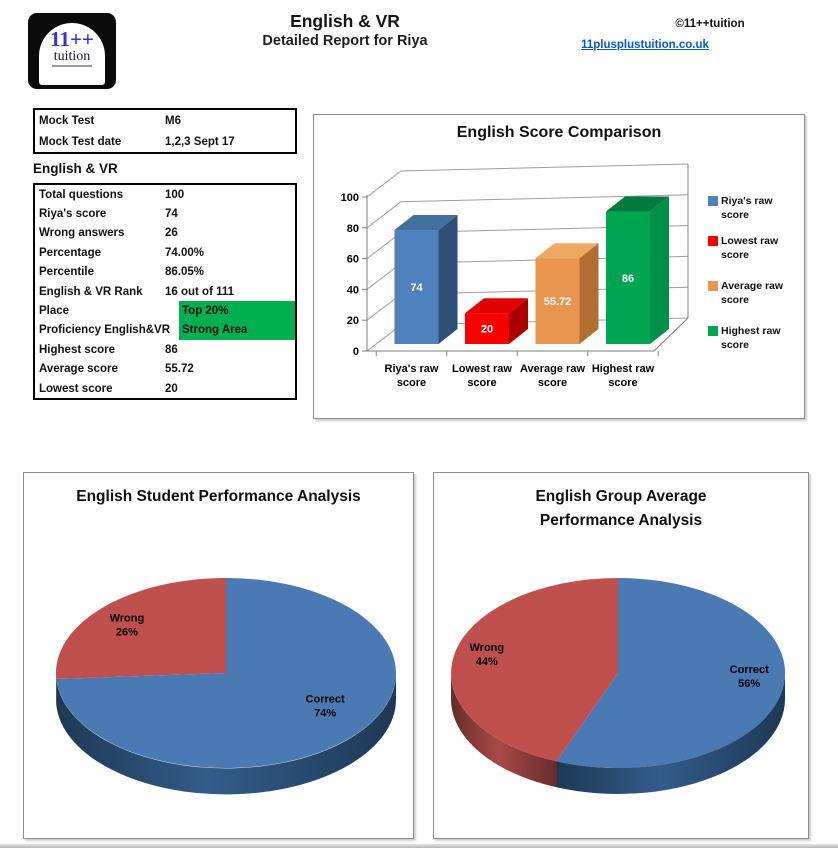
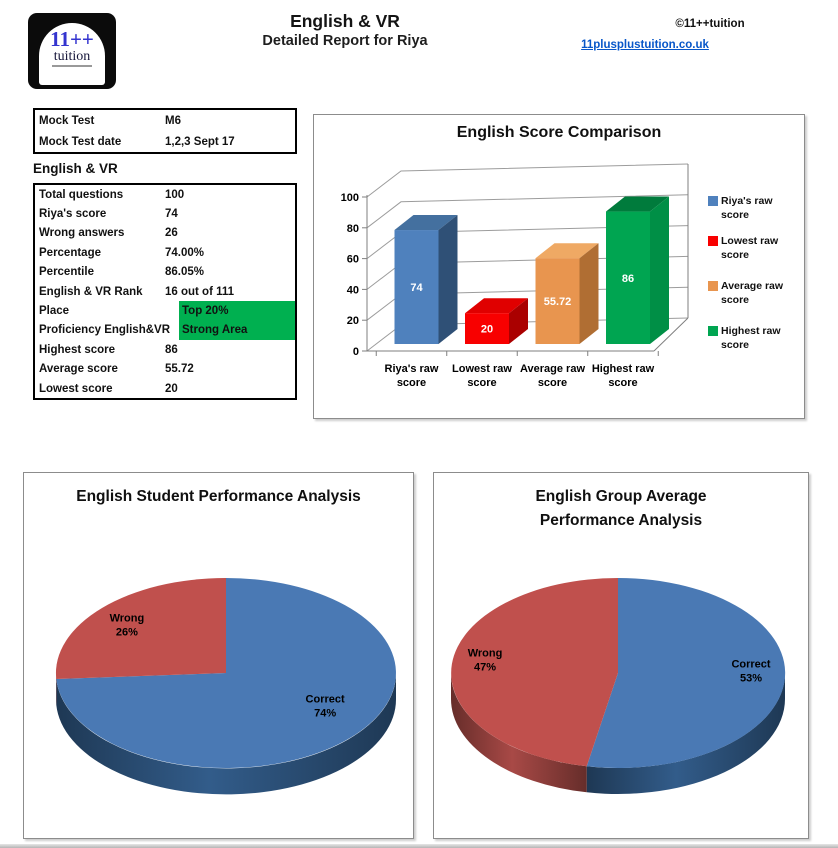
English Group Average Performance Analysis/Correct: 56% -> 53%
English Group Average Performance Analysis/Wrong: 44% -> 47%
